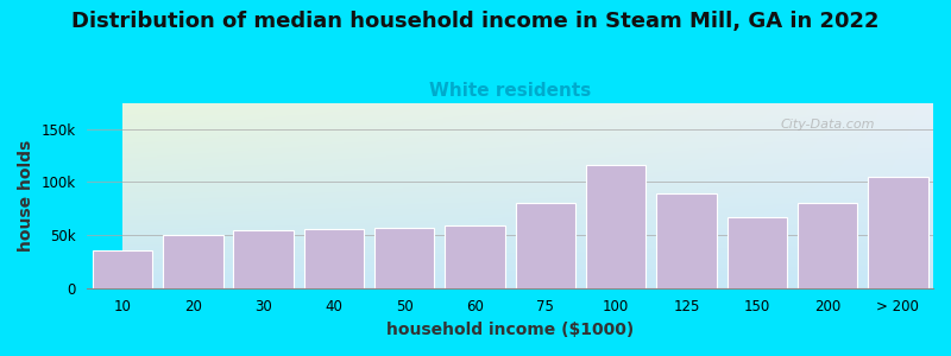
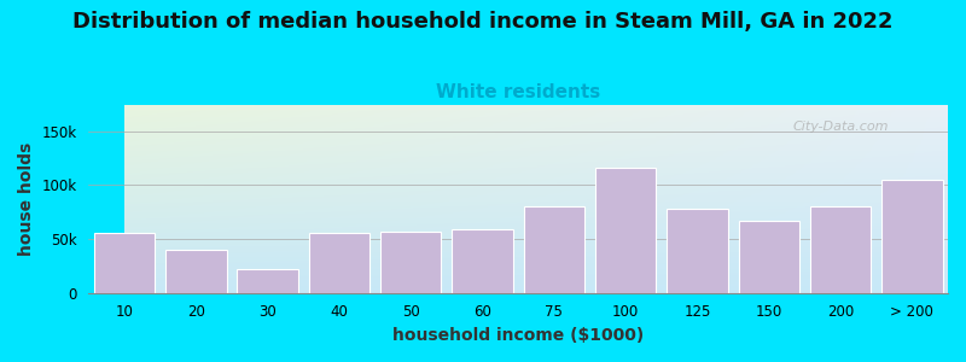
10: 35k -> 56k
20: 50k -> 40k
30: 55k -> 22k
125: 89k -> 78k
